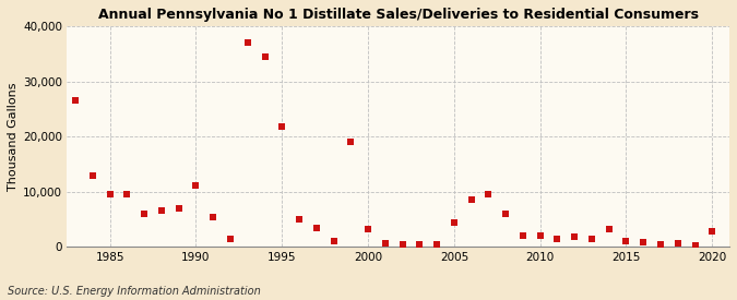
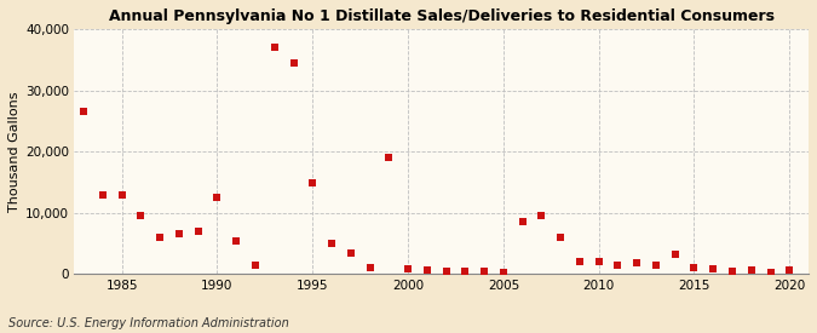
1985: 9,600 -> 13,000
1990: 11,200 -> 12,500
1995: 21,800 -> 14,800
2000: 3,200 -> 900
2005: 4,400 -> 200
2020: 2,800 -> 600
